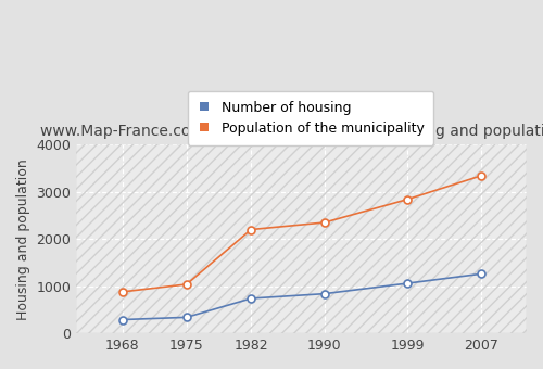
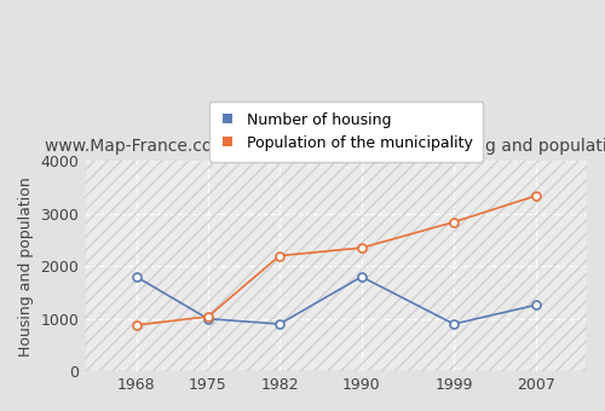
Number of housing/1968: 290 -> 1800
Number of housing/1975: 340 -> 1000
Number of housing/1982: 740 -> 900
Number of housing/1990: 840 -> 1800
Number of housing/1999: 1060 -> 900
